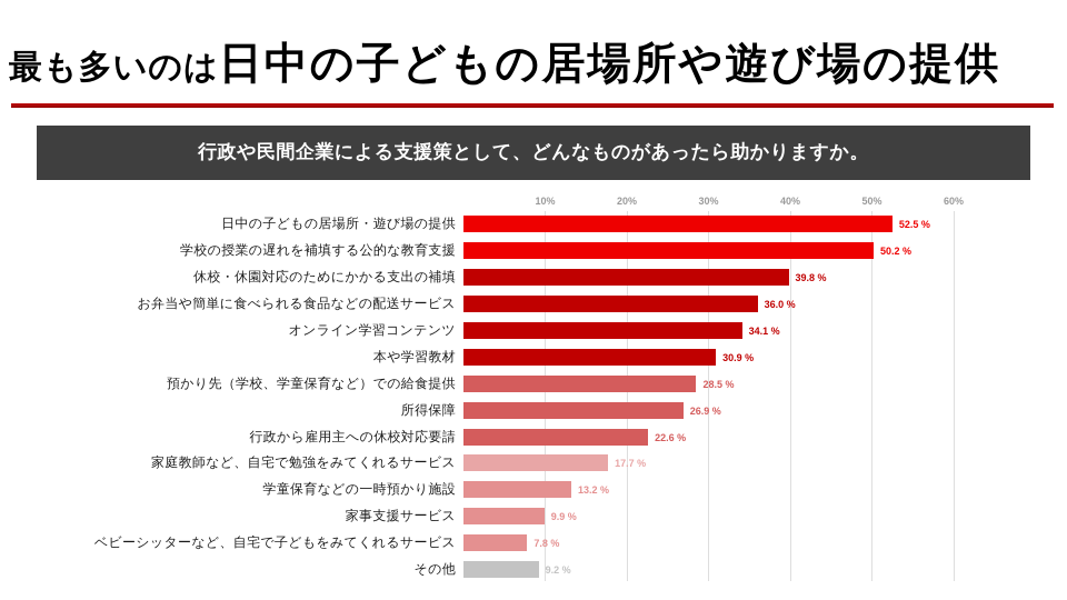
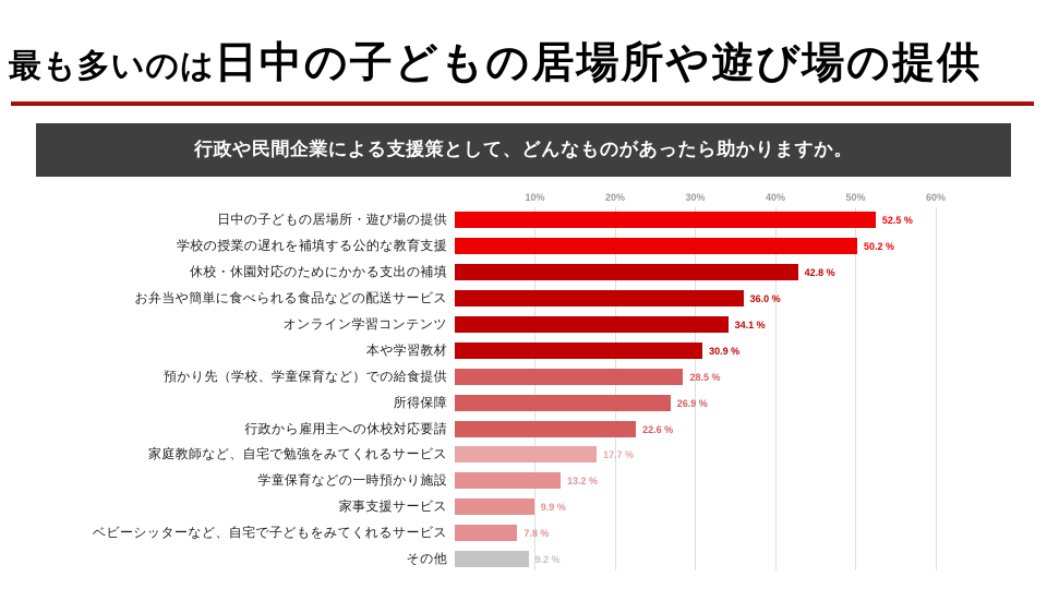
休校・休園対応のためにかかる支出の補填: 39.8 -> 42.8
